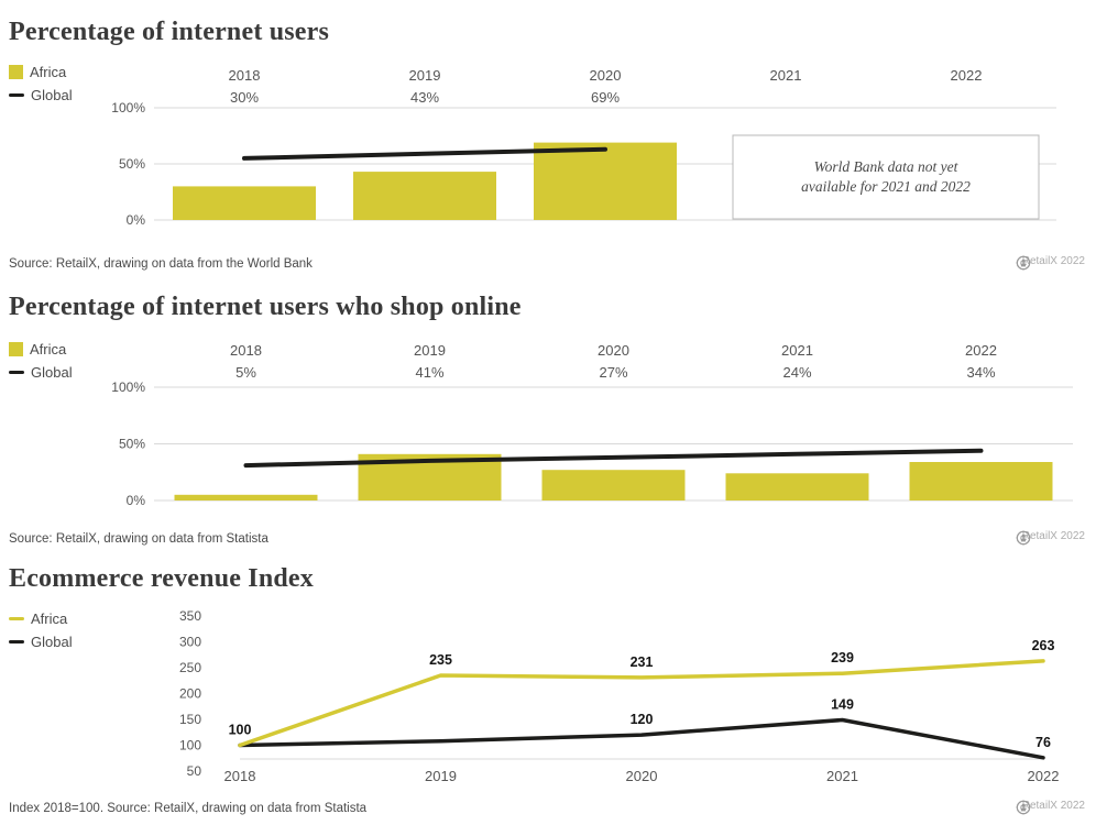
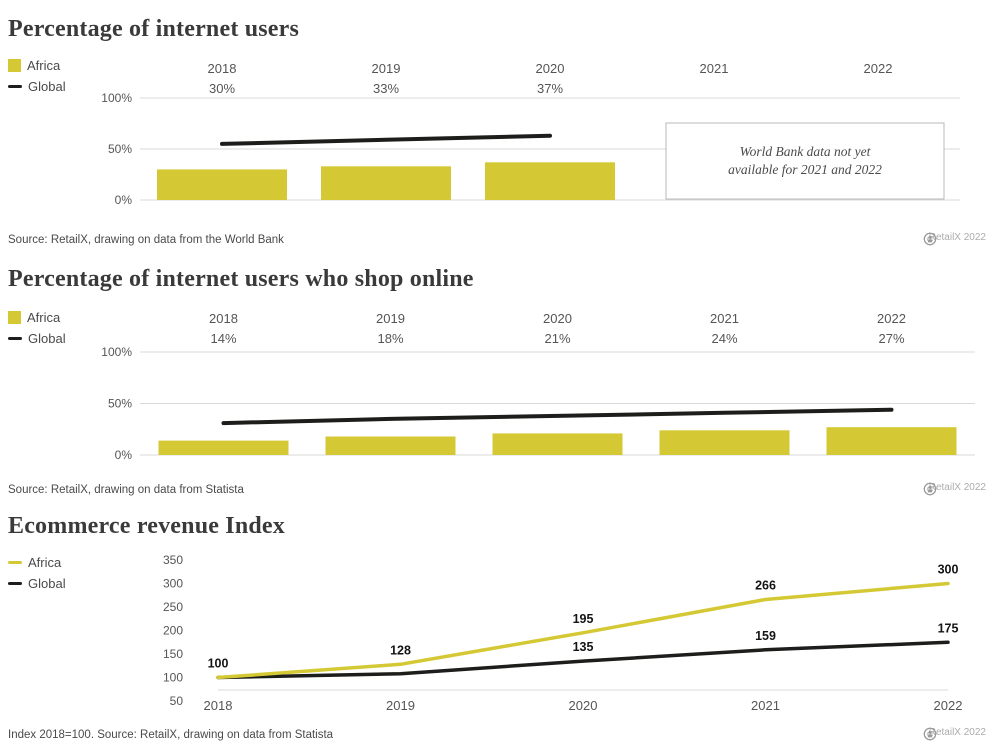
Percentage of internet users/Africa/2019: 43% -> 33%
Percentage of internet users/Africa/2020: 69% -> 37%
Percentage of internet users who shop online/Africa/2018: 5% -> 14%
Percentage of internet users who shop online/Africa/2019: 41% -> 18%
Percentage of internet users who shop online/Africa/2020: 27% -> 21%
Percentage of internet users who shop online/Africa/2022: 34% -> 27%
Ecommerce revenue Index/Africa/2019: 235 -> 128
Ecommerce revenue Index/Africa/2020: 231 -> 195
Ecommerce revenue Index/Global/2020: 120 -> 135
Ecommerce revenue Index/Africa/2021: 239 -> 266
Ecommerce revenue Index/Global/2021: 149 -> 159
Ecommerce revenue Index/Africa/2022: 263 -> 300
Ecommerce revenue Index/Global/2022: 76 -> 175
